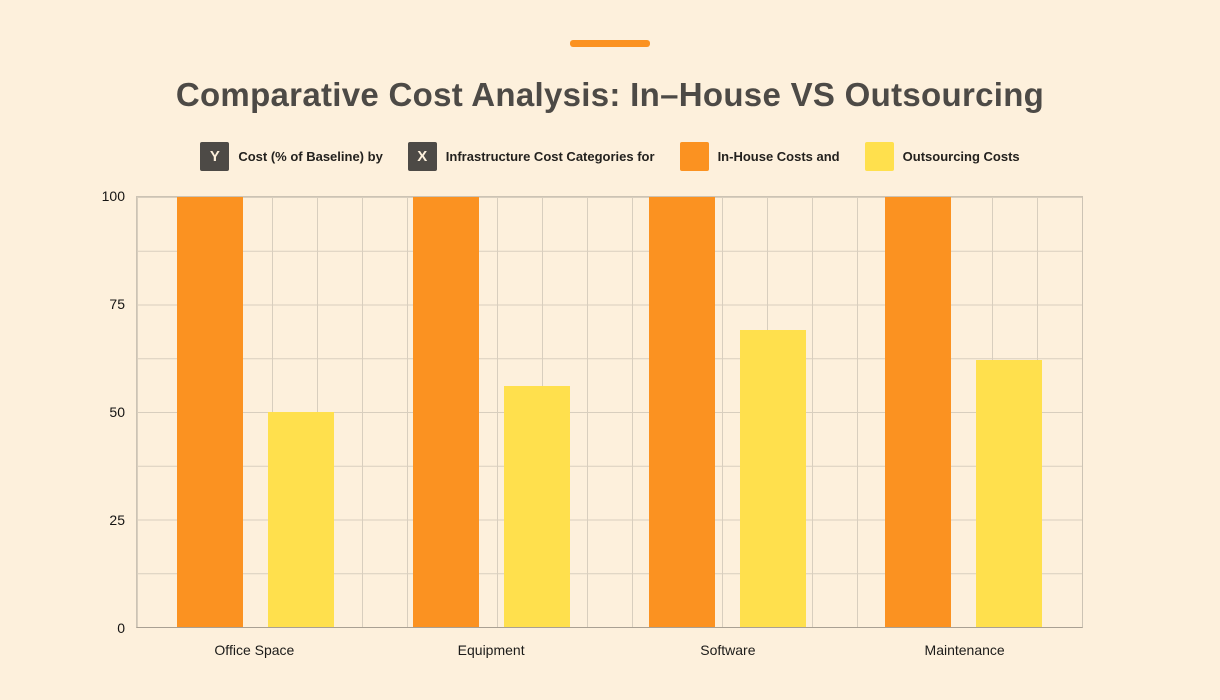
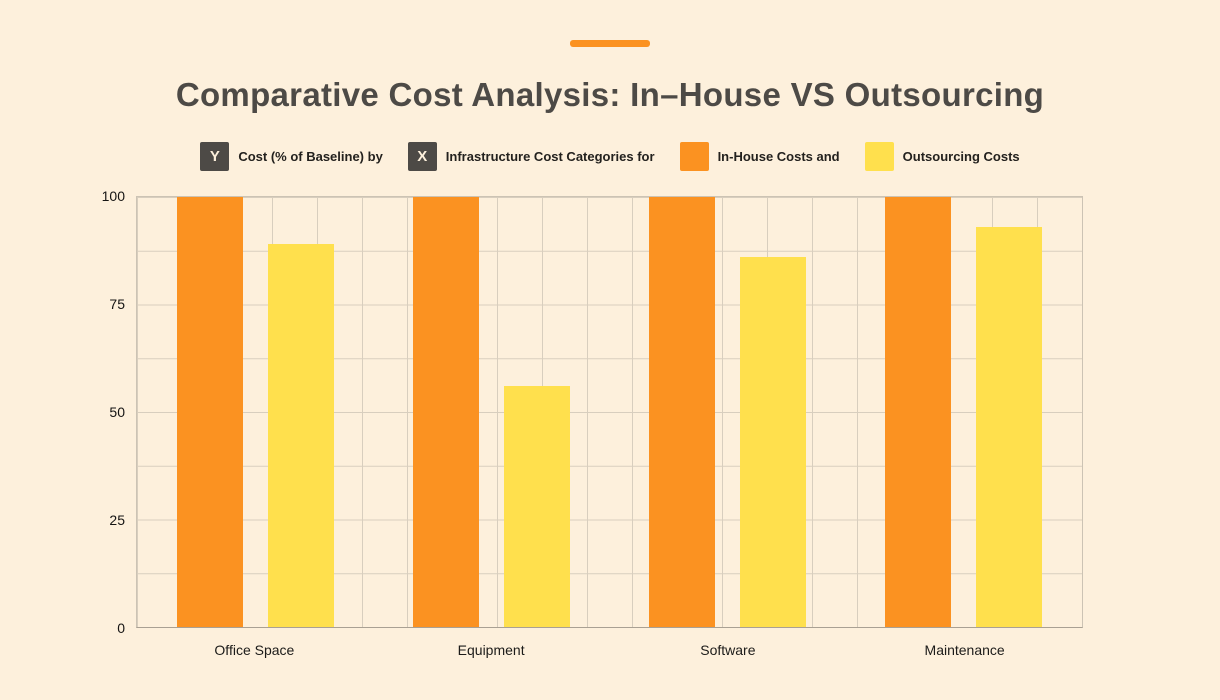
Outsourcing Costs/Office Space: 50 -> 89
Outsourcing Costs/Software: 69 -> 86
Outsourcing Costs/Maintenance: 62 -> 93
